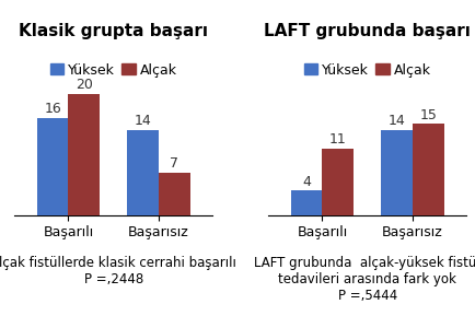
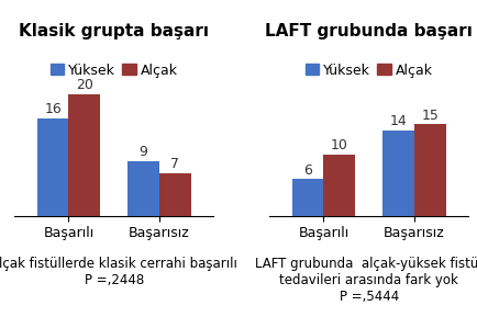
Klasik grupta başarı/Yüksek/Başarısız: 14 -> 9
LAFT grubunda başarı/Yüksek/Başarılı: 4 -> 6
LAFT grubunda başarı/Alçak/Başarılı: 11 -> 10
